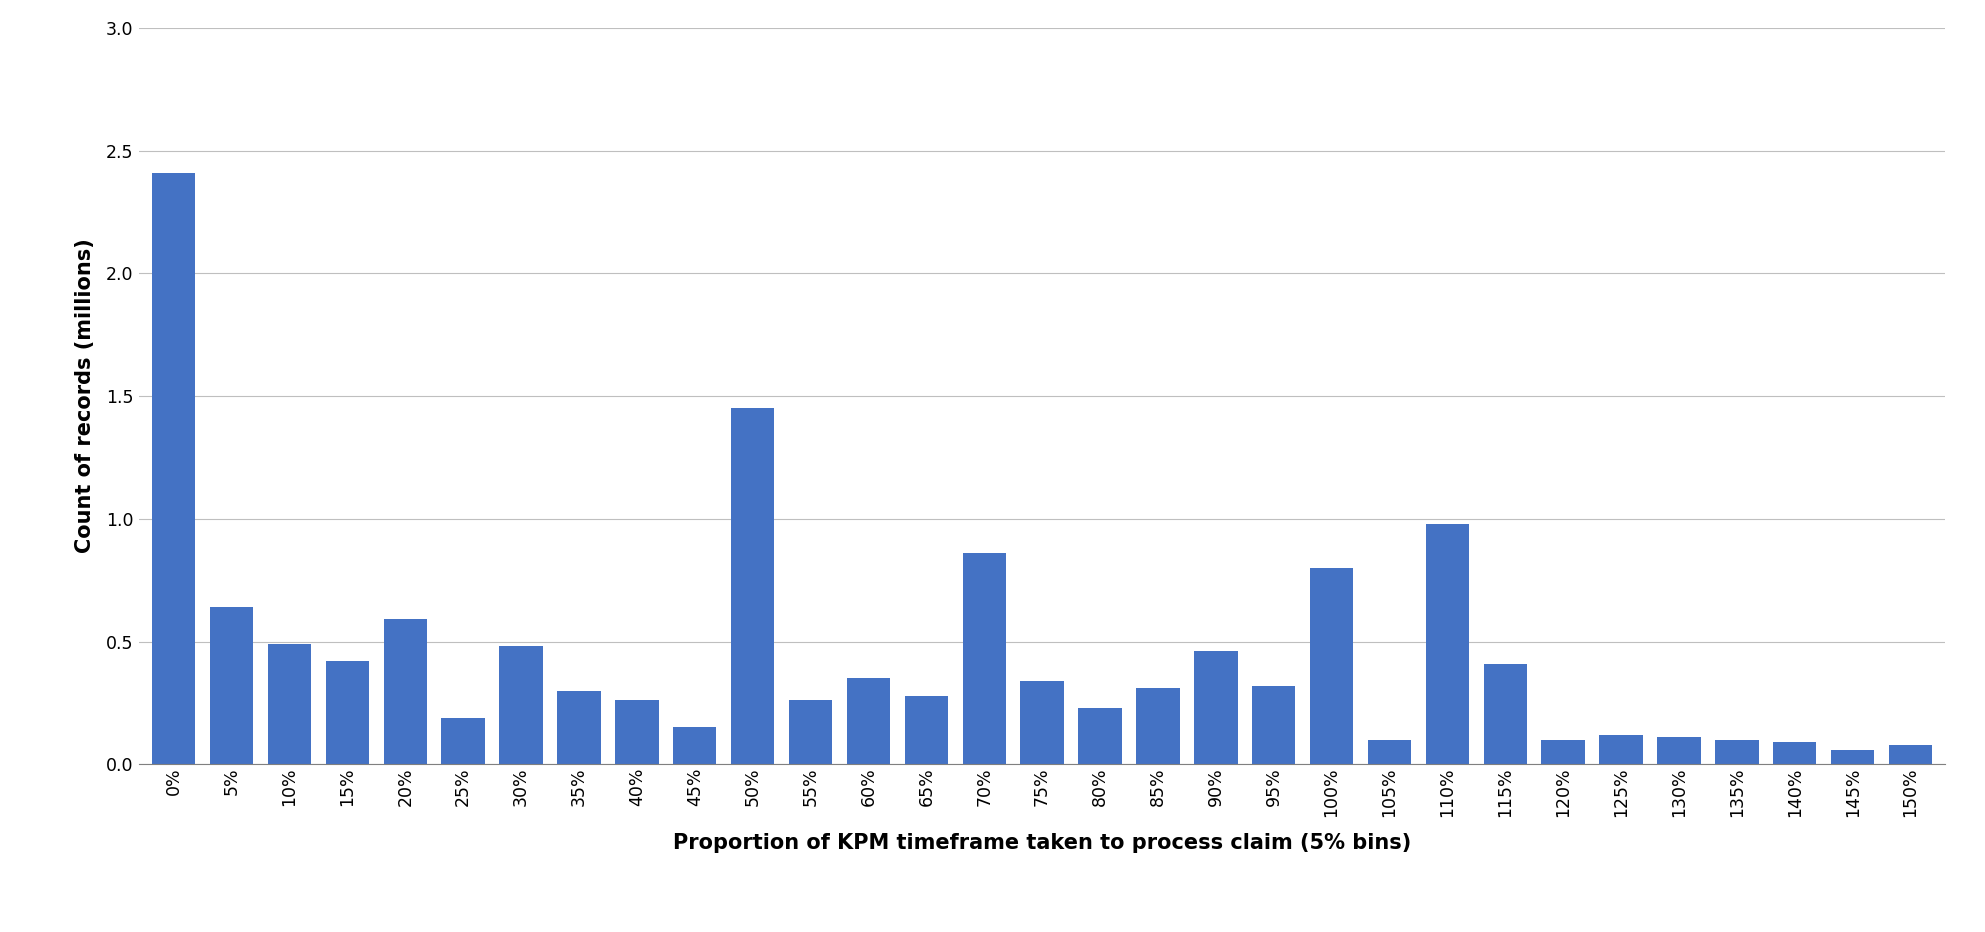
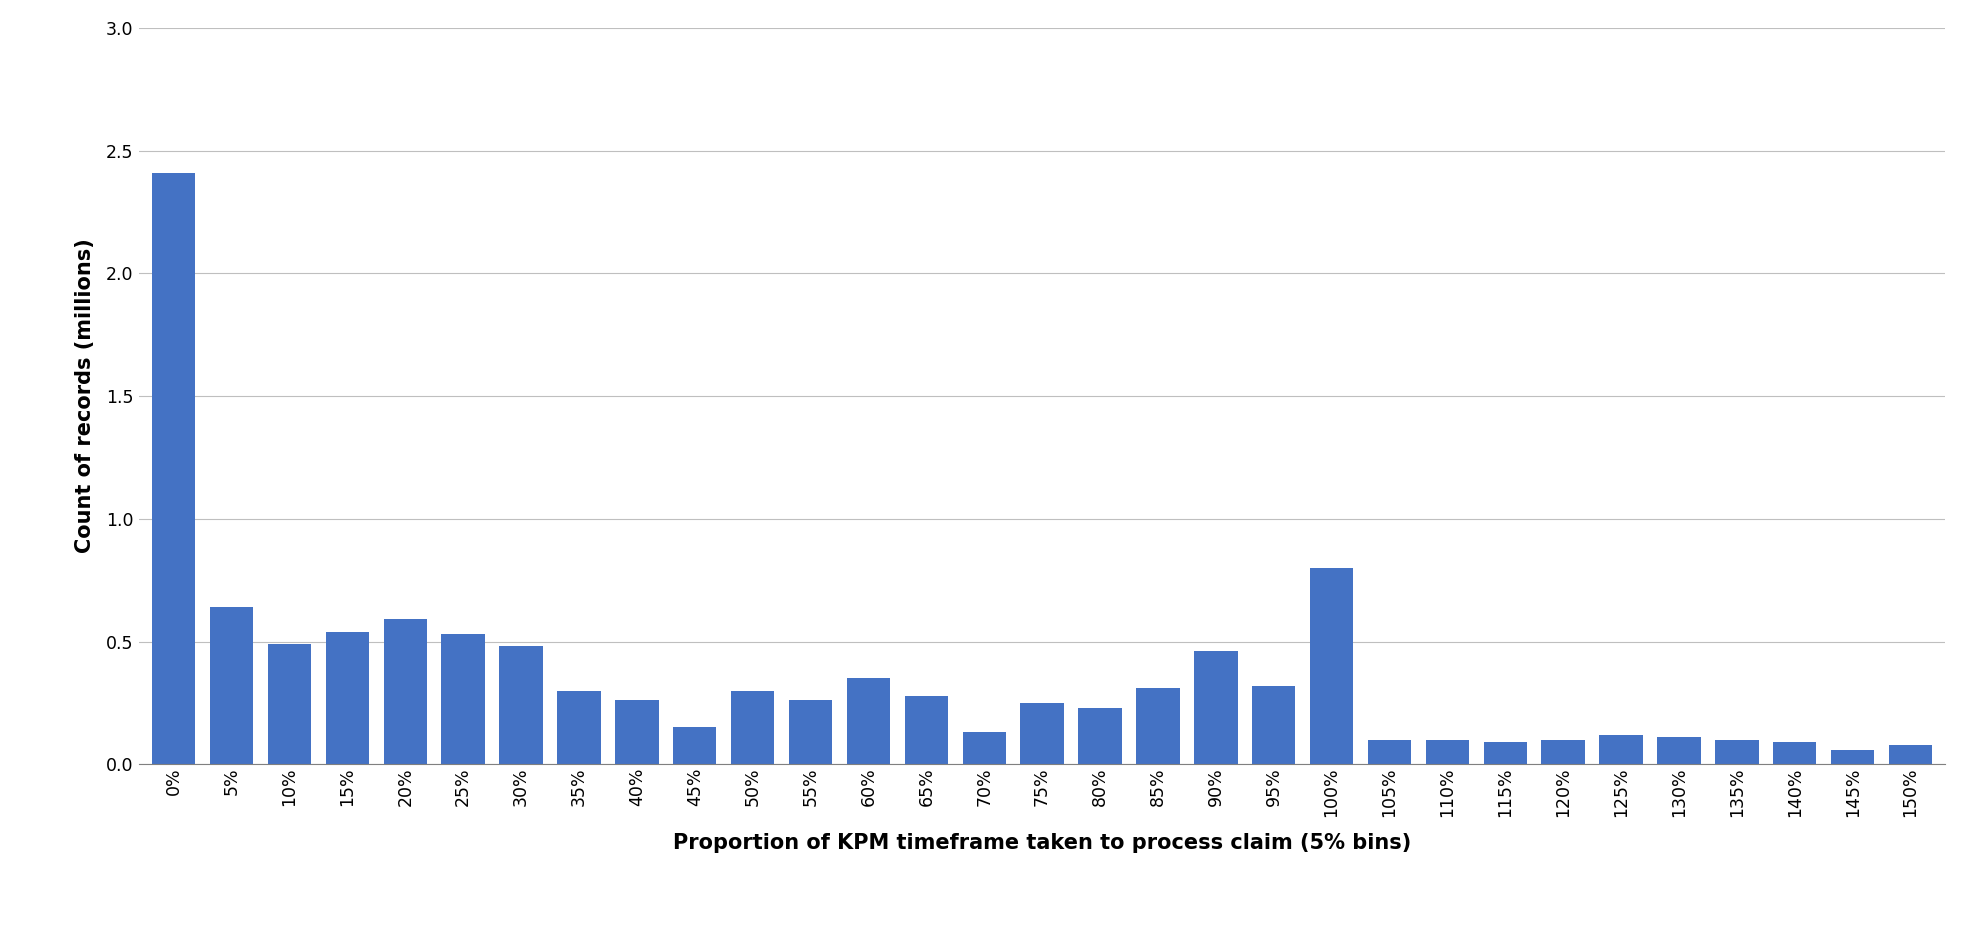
15%: 0.42 -> 0.54
25%: 0.19 -> 0.53
50%: 1.45 -> 0.30
70%: 0.86 -> 0.13
75%: 0.34 -> 0.25
110%: 0.98 -> 0.10
115%: 0.41 -> 0.09
